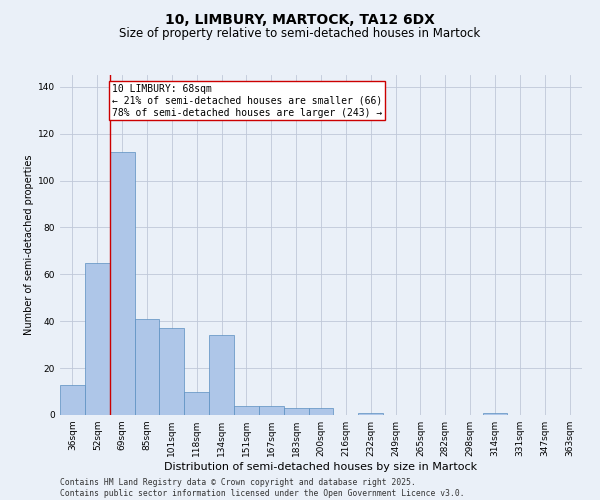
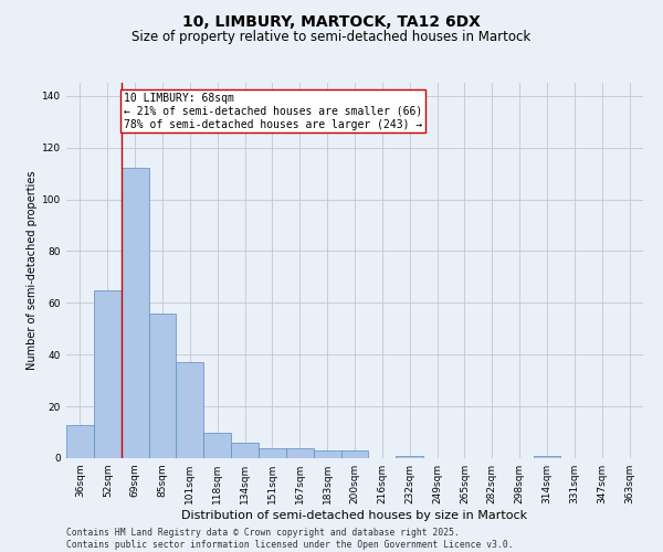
85sqm: 41 -> 56
134sqm: 34 -> 6
